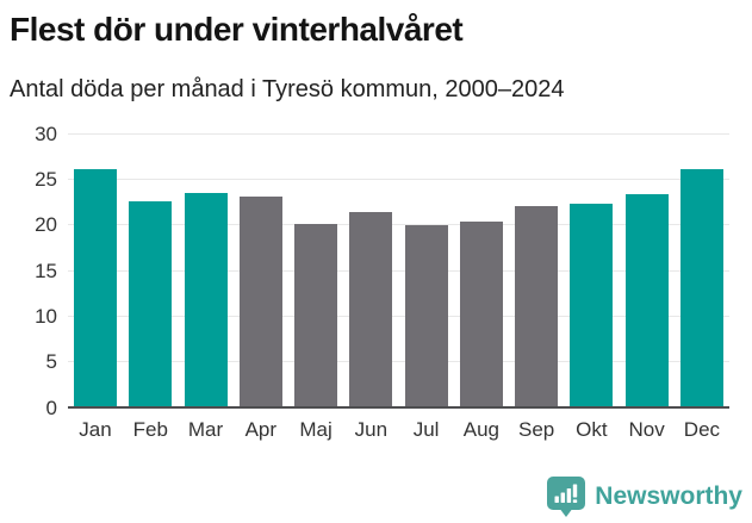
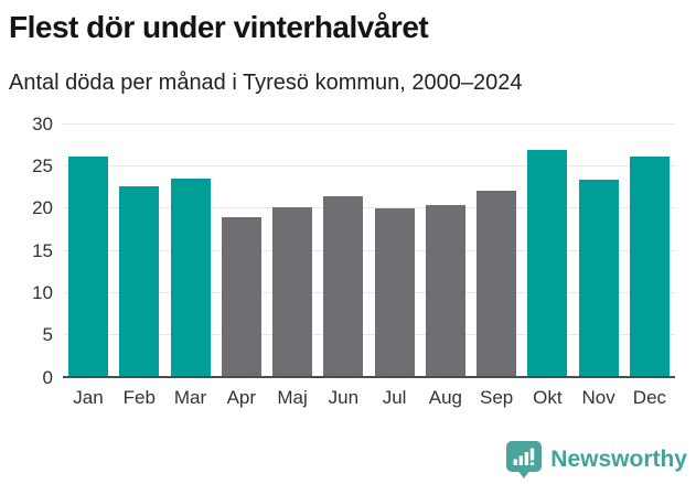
Apr: 23 -> 19
Okt: 22 -> 27
